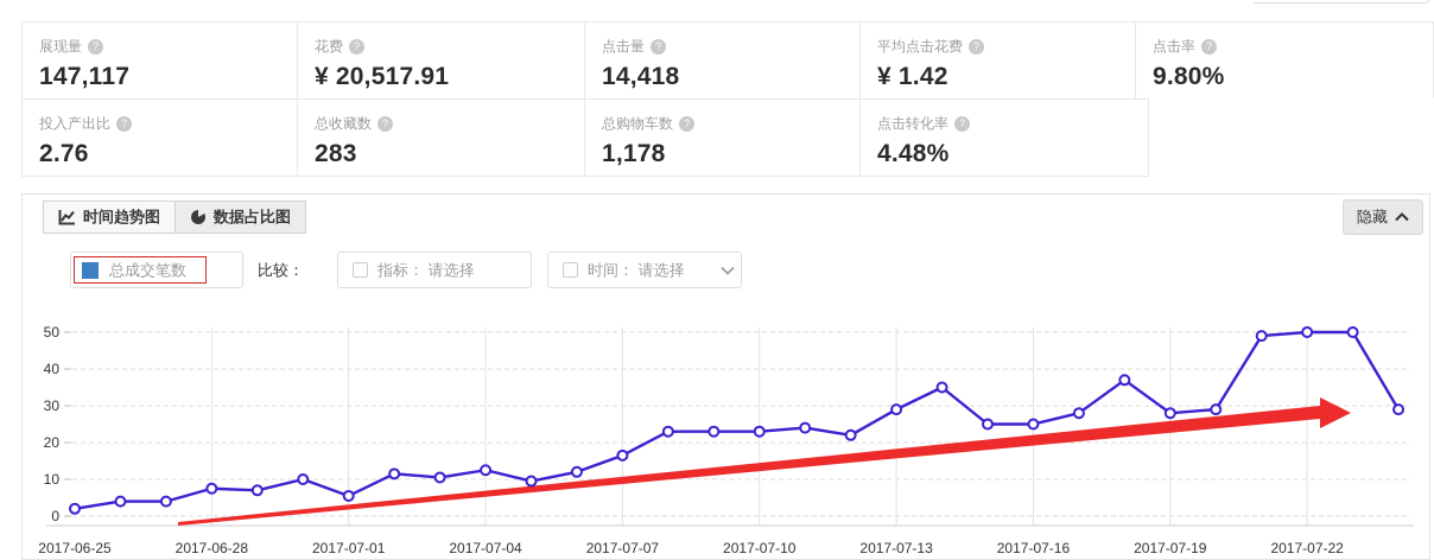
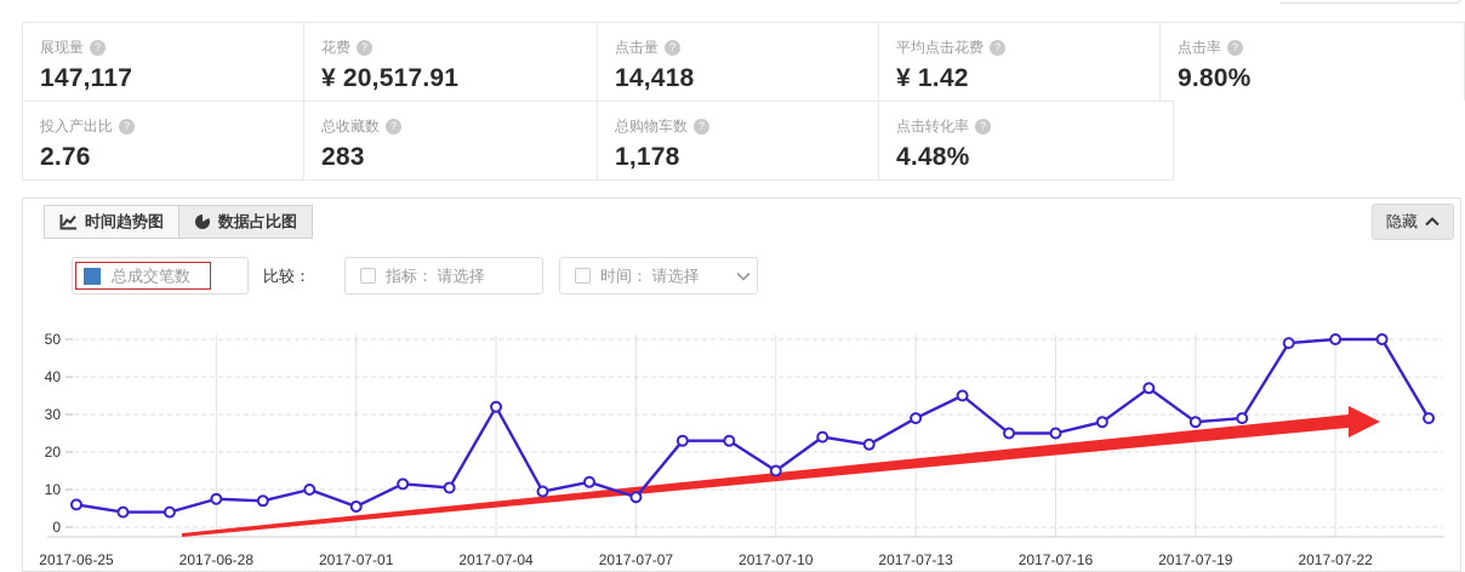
2017-06-25: 2 -> 6
2017-07-04: 12 -> 32
2017-07-07: 16 -> 8
2017-07-10: 23 -> 15
